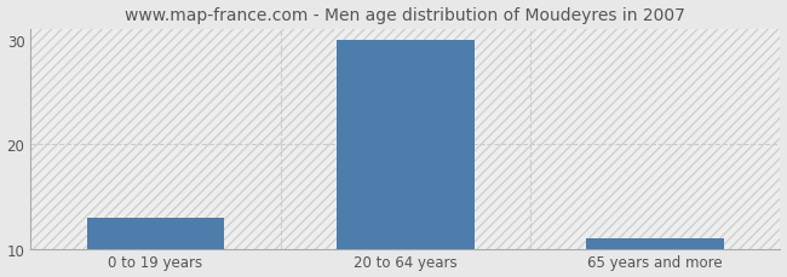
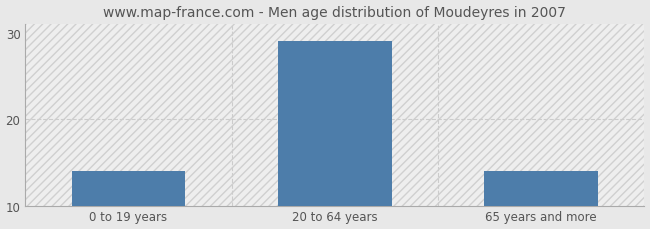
0 to 19 years: 13 -> 14
20 to 64 years: 30 -> 29
65 years and more: 11 -> 14
